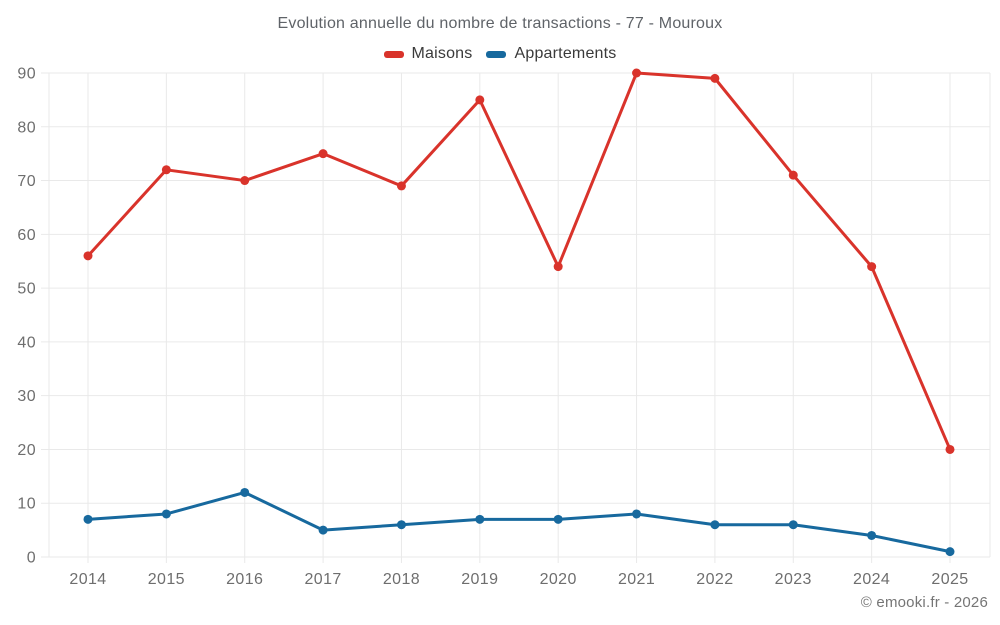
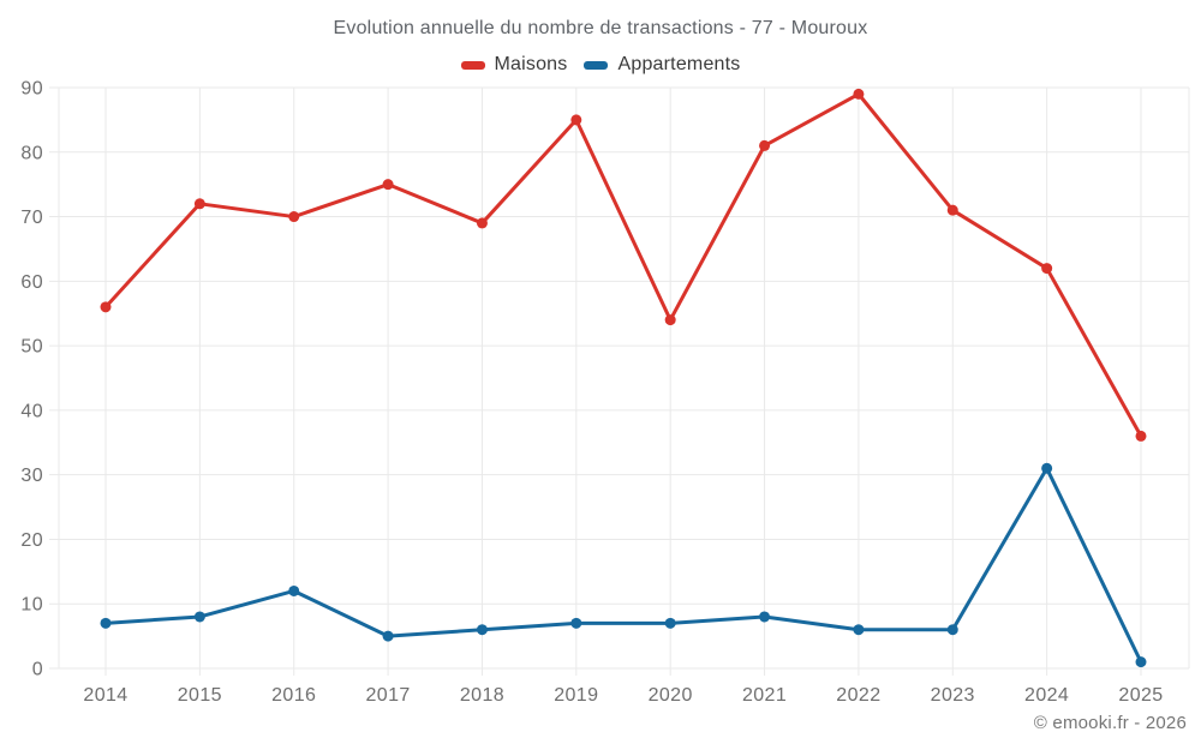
Maisons/2021: 90 -> 81
Maisons/2024: 54 -> 62
Appartements/2024: 4 -> 31
Maisons/2025: 20 -> 36
